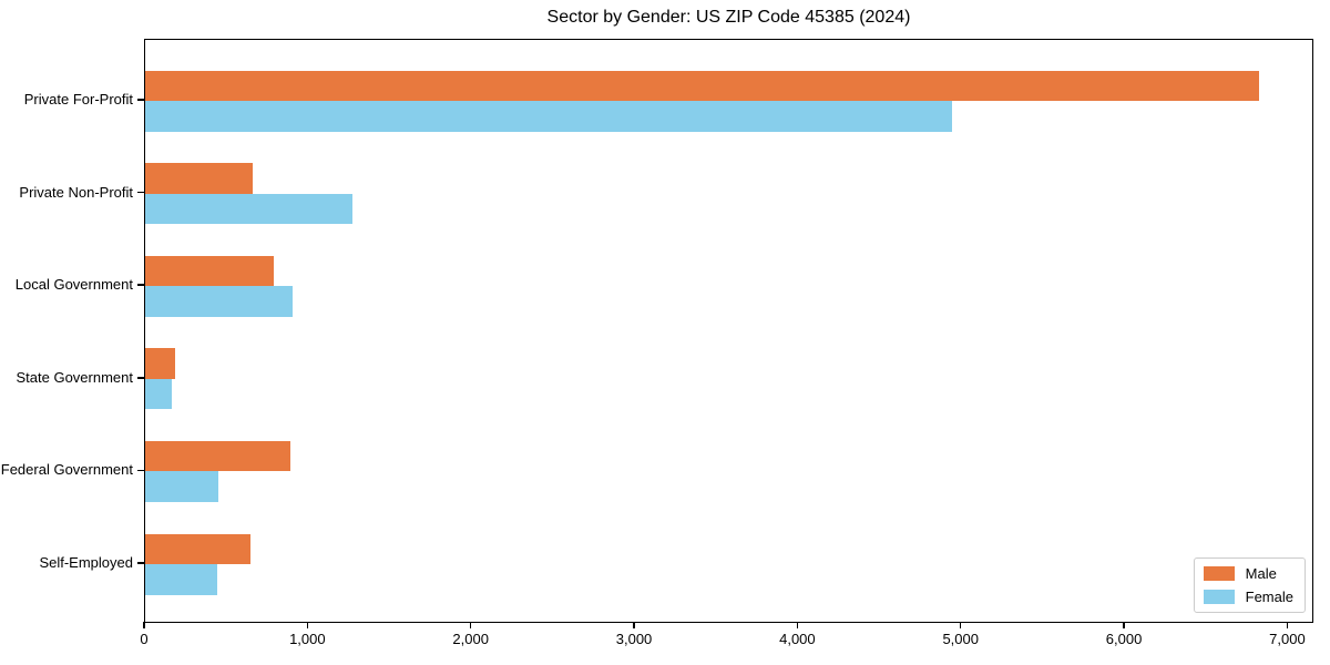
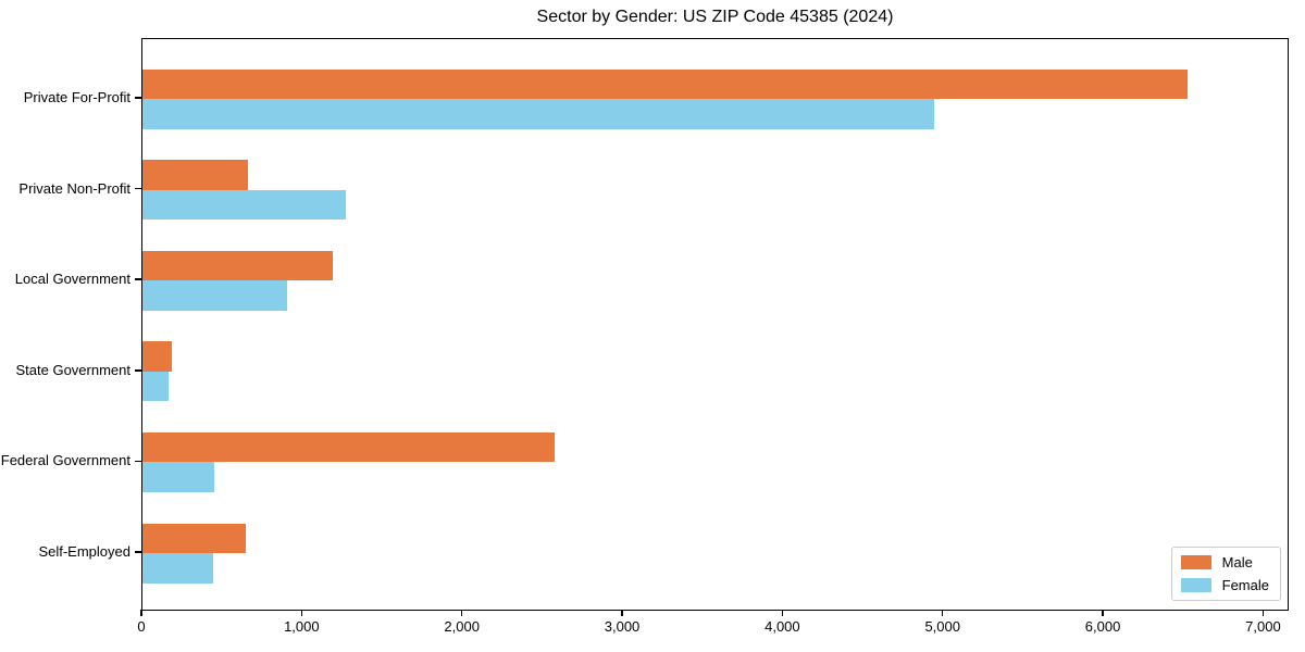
Male/Private For-Profit: 6820 -> 6520
Male/Local Government: 790 -> 1190
Male/Federal Government: 890 -> 2570
